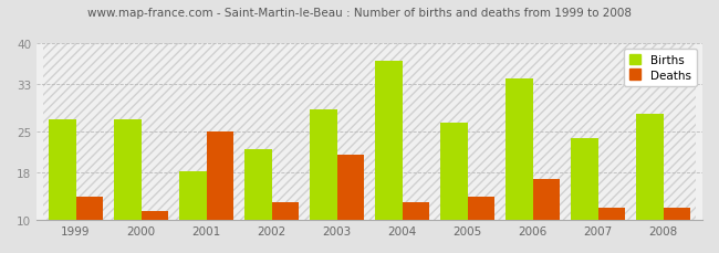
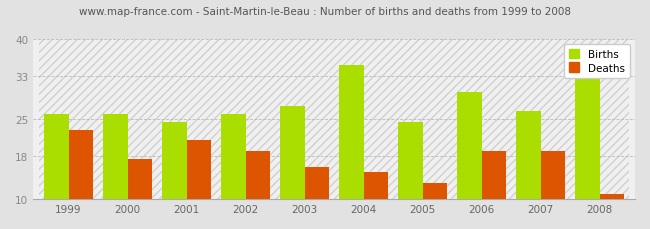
Births/1999: 27.0 -> 26.0
Deaths/1999: 14.0 -> 23.0
Births/2000: 27.0 -> 26.0
Deaths/2000: 11.6 -> 17.5
Births/2001: 18.2 -> 24.5
Deaths/2001: 25.0 -> 21.0
Births/2002: 22.0 -> 26.0
Deaths/2002: 13.0 -> 19.0
Births/2003: 28.8 -> 27.5
Deaths/2003: 21.0 -> 16.0
Births/2004: 37.0 -> 35.0
Deaths/2004: 13.0 -> 15.0
Births/2005: 26.4 -> 24.5
Deaths/2005: 14.0 -> 13.0
Births/2006: 34.0 -> 30.0
Deaths/2006: 17.0 -> 19.0
Births/2007: 23.8 -> 26.5
Deaths/2007: 12.0 -> 19.0
Births/2008: 28.0 -> 33.0
Deaths/2008: 12.0 -> 11.0
